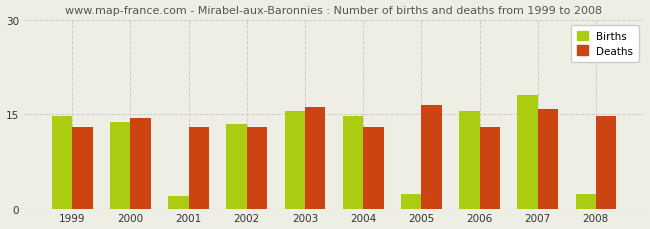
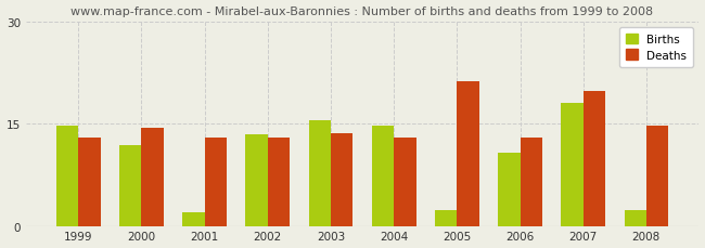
Births/2000: 13.8 -> 11.8
Deaths/2003: 16.1 -> 13.6
Deaths/2005: 16.5 -> 21.2
Births/2006: 15.5 -> 10.8
Deaths/2007: 15.8 -> 19.8
